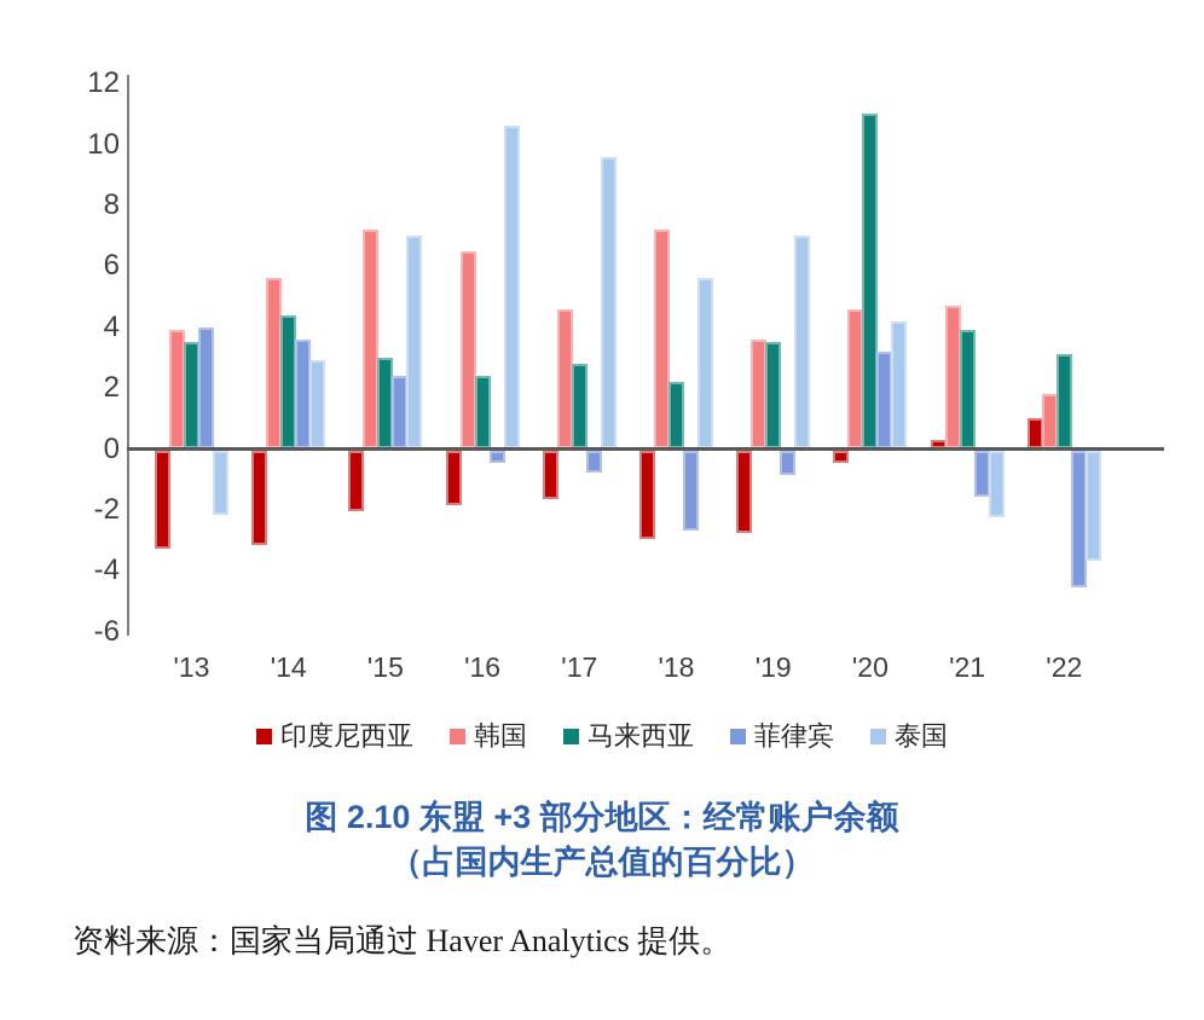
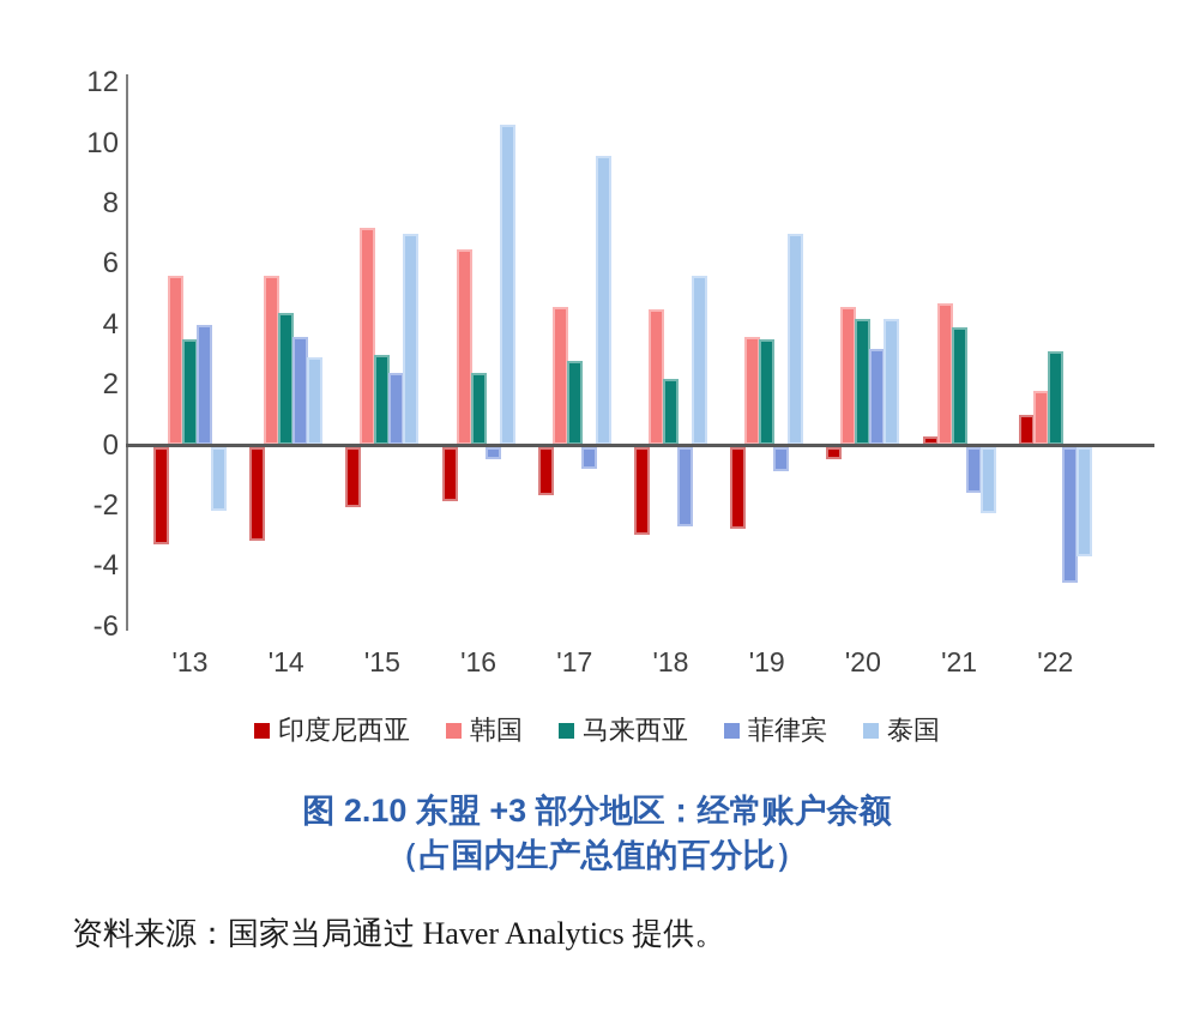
韩国/'13: 3.9 -> 5.6
韩国/'18: 7.2 -> 4.5
马来西亚/'20: 11.0 -> 4.2
